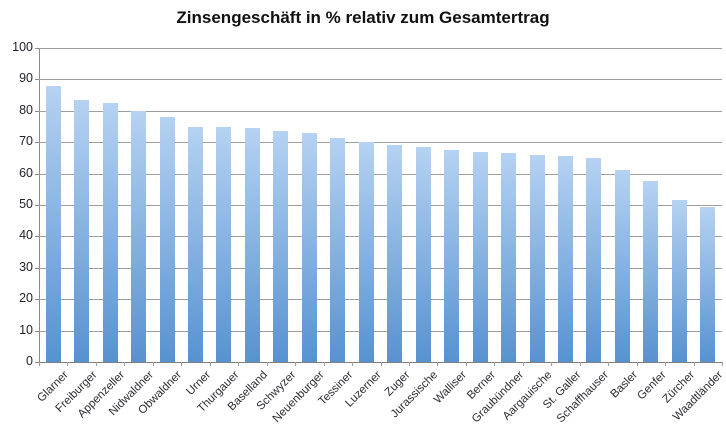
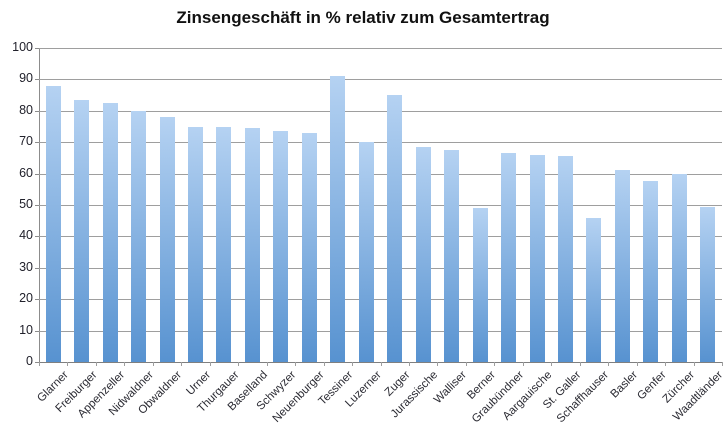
Tessiner: 72 -> 91
Zuger: 69 -> 85
Berner: 67 -> 49
Schaffhauser: 65 -> 46
Zürcher: 52 -> 60
